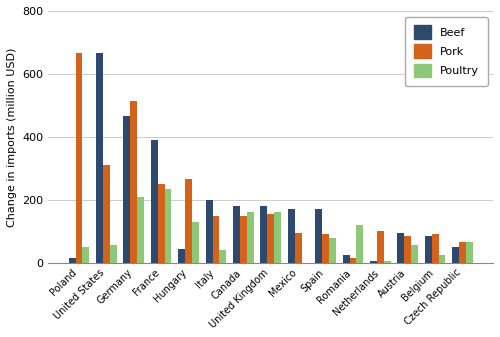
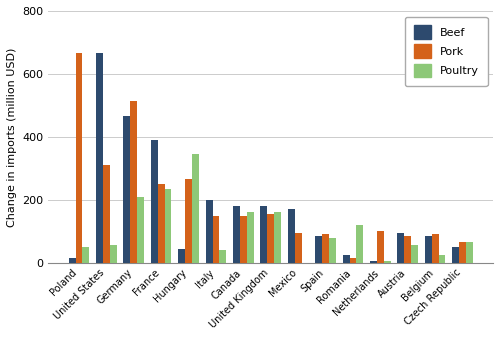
Poultry/Hungary: 130 -> 345
Beef/Spain: 170 -> 85
